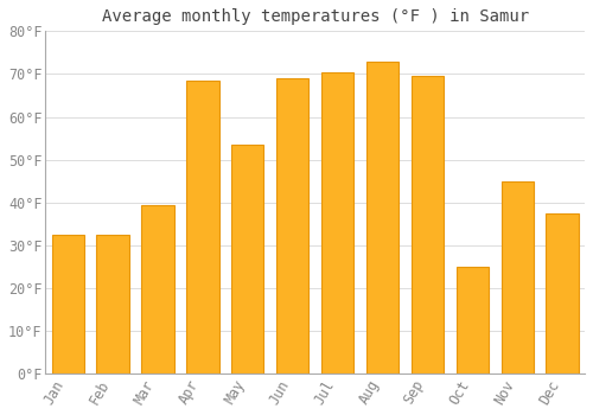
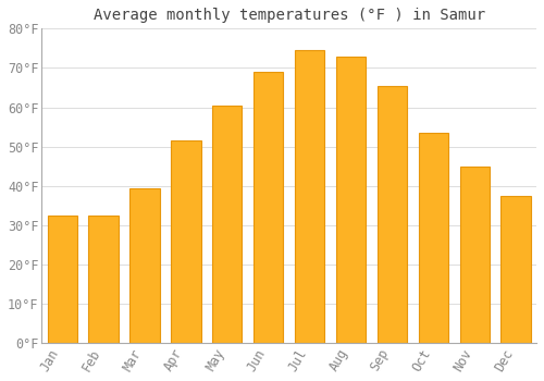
Apr: 68.5°F -> 51.5°F
May: 53.5°F -> 60.5°F
Jul: 70.5°F -> 74.5°F
Sep: 69.5°F -> 65.5°F
Oct: 25.0°F -> 53.5°F
